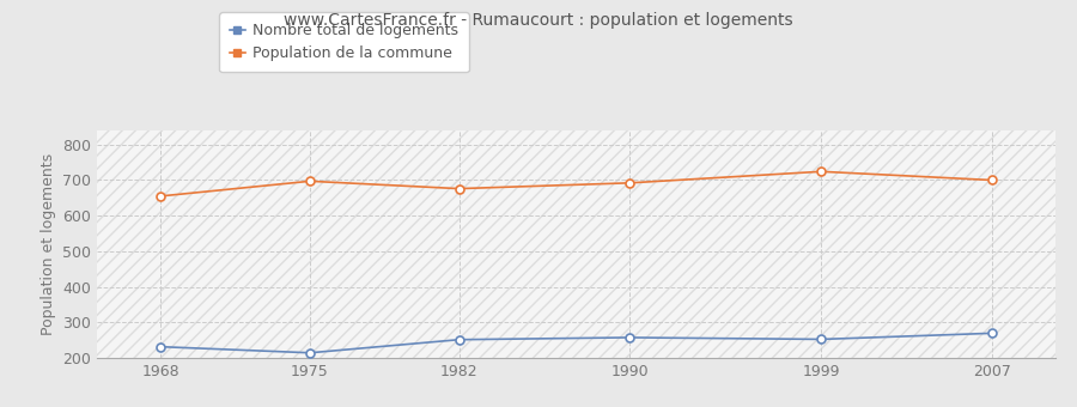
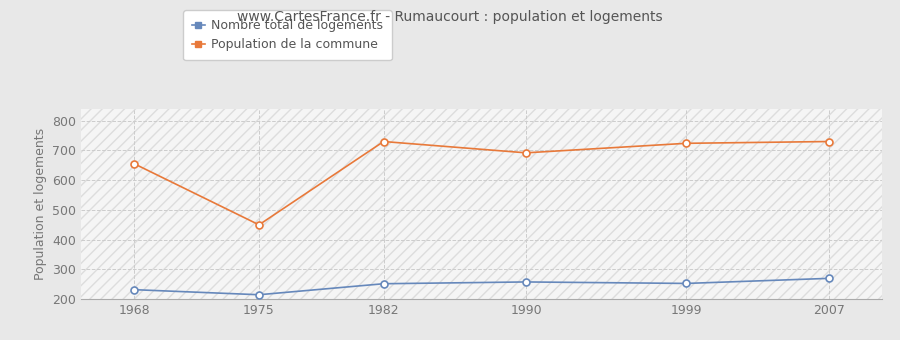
Population de la commune/1975: 697 -> 450
Population de la commune/1982: 676 -> 730
Population de la commune/2007: 700 -> 730
